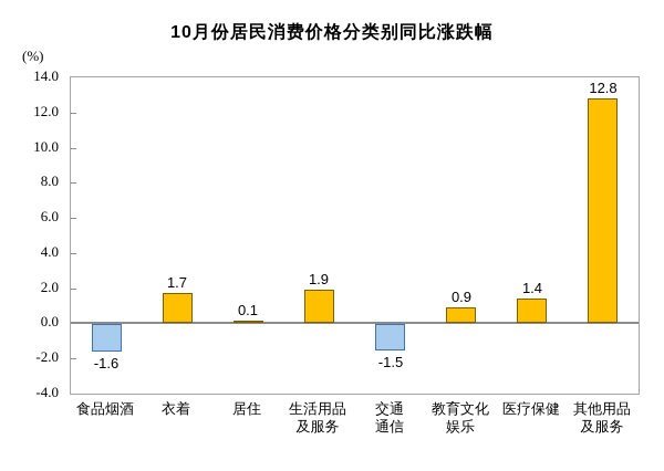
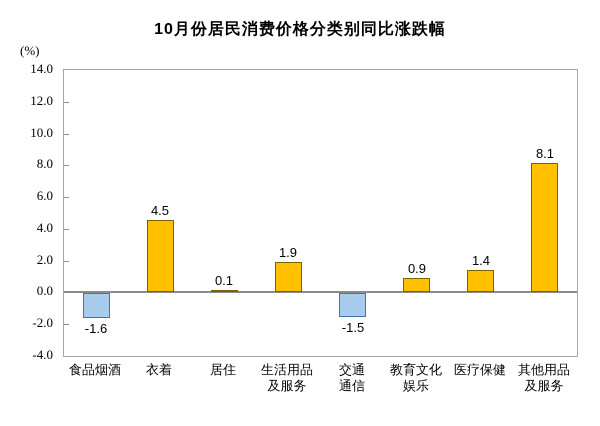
衣着: 1.7 -> 4.5
其他用品及服务: 12.8 -> 8.1
